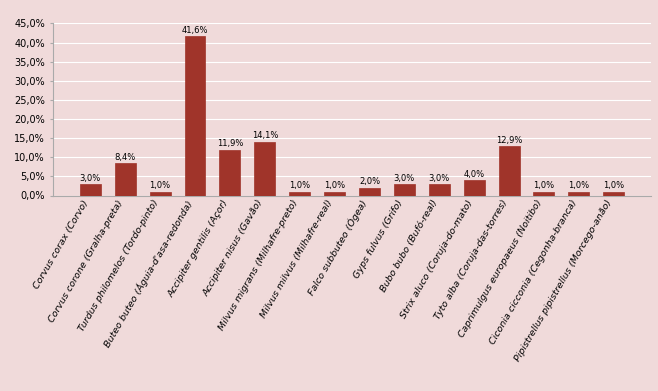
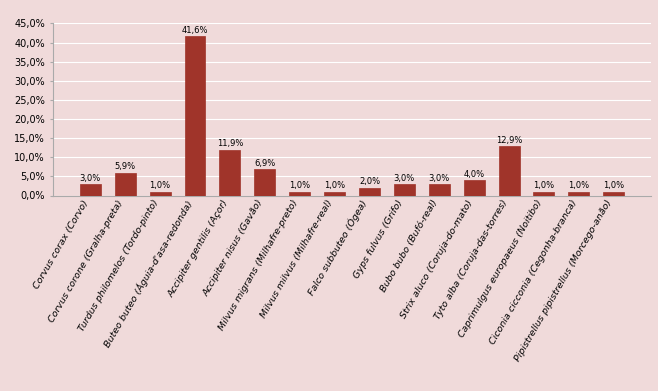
Corvus corone (Gralha-preta): 8,4% -> 5,9%
Accipiter nisus (Gavão): 14,1% -> 6,9%
